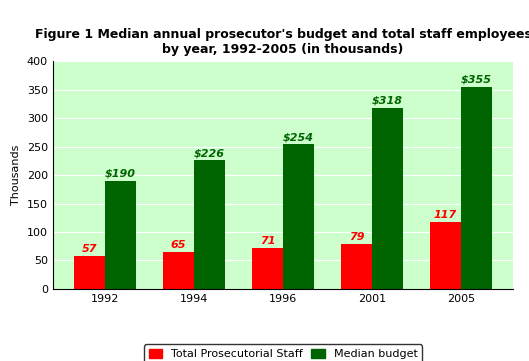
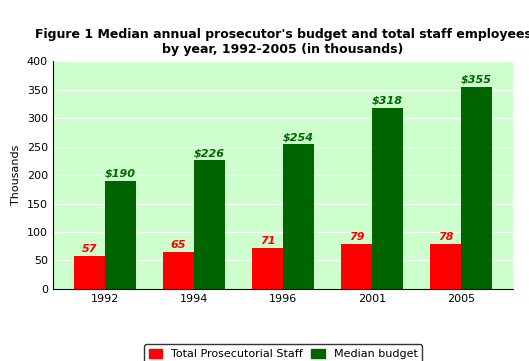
Total Prosecutorial Staff/2005: 117 -> 78
